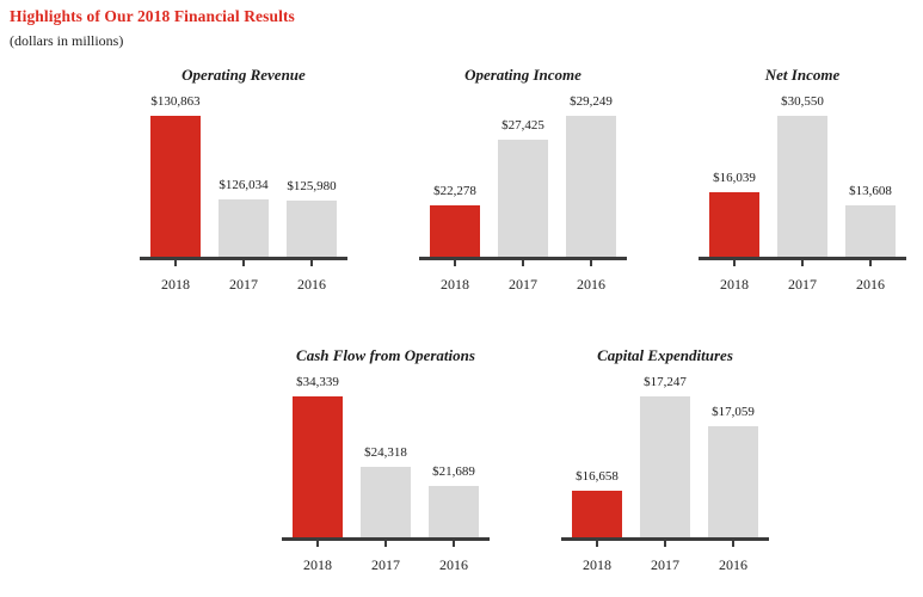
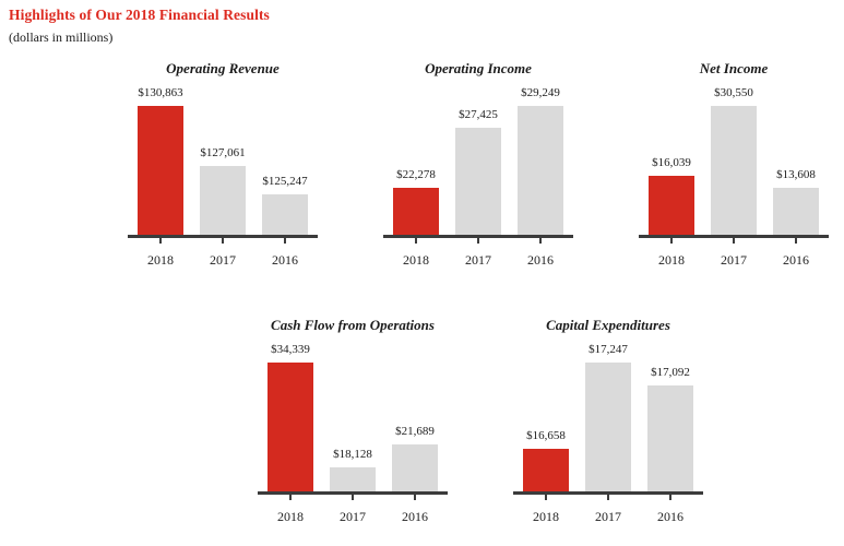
Operating Revenue/2017: $126,034 -> $127,061
Operating Revenue/2016: $125,980 -> $125,247
Cash Flow from Operations/2017: $24,318 -> $18,128
Capital Expenditures/2016: $17,059 -> $17,092
